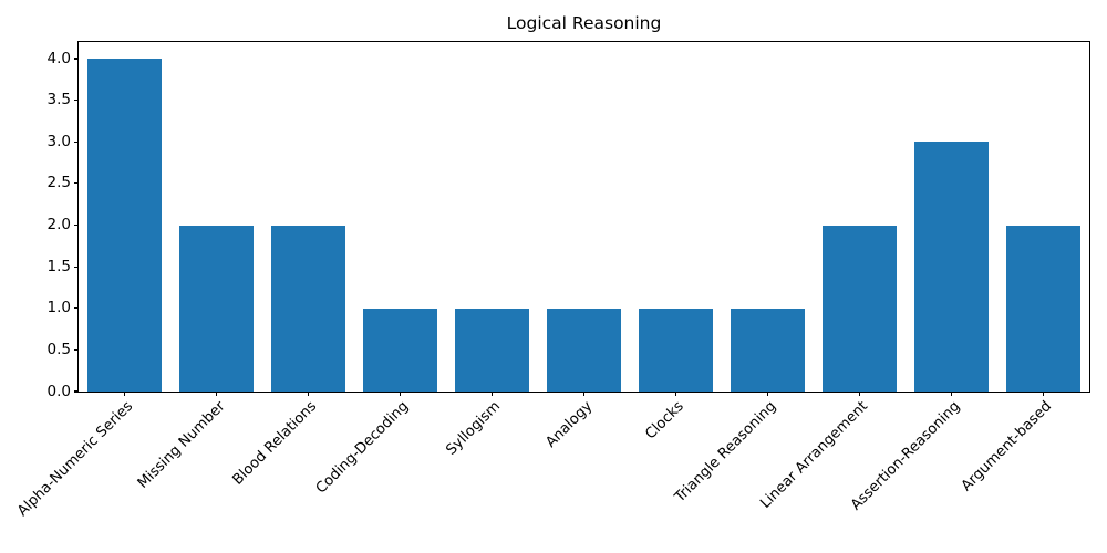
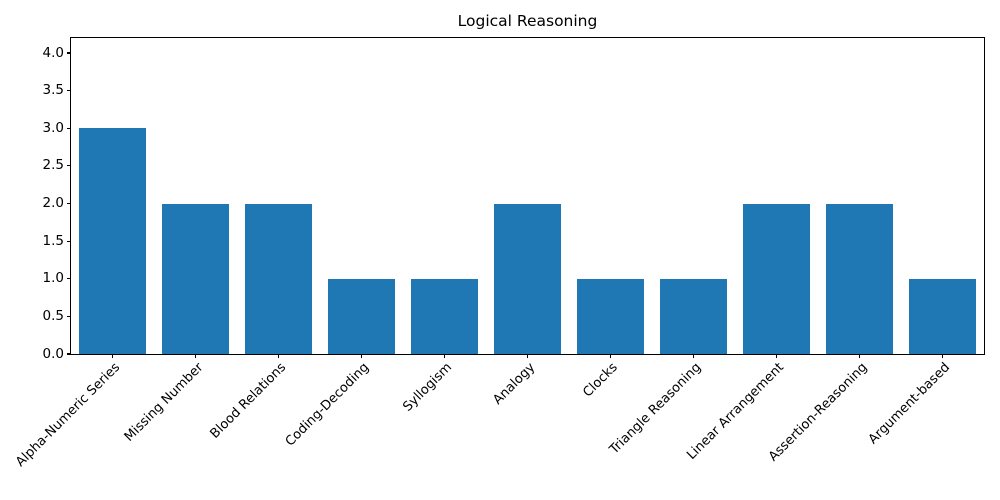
Alpha-Numeric Series: 4 -> 3
Analogy: 1 -> 2
Assertion-Reasoning: 3 -> 2
Argument-based: 2 -> 1
